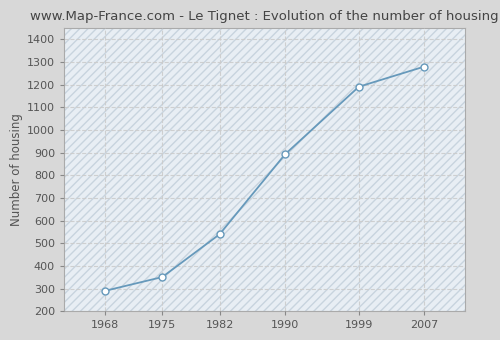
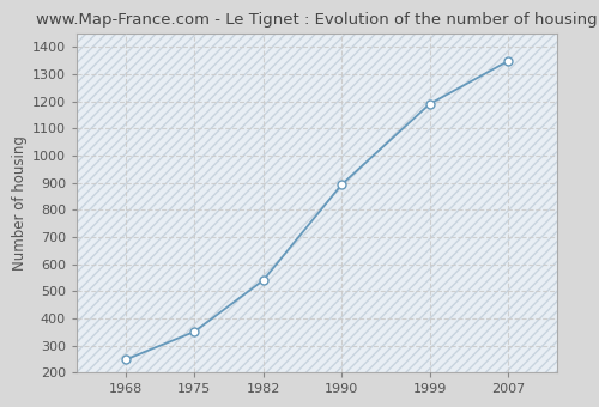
1968: 290 -> 248
2007: 1280 -> 1349
